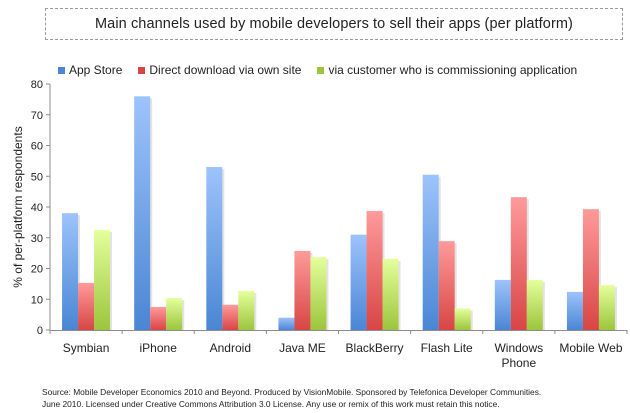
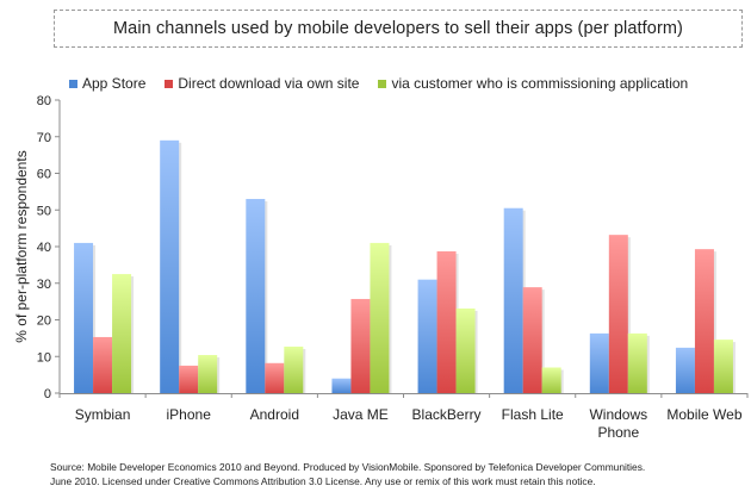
App Store/Symbian: 38 -> 41
App Store/iPhone: 76 -> 69
via customer who is commissioning application/Java ME: 24 -> 41
